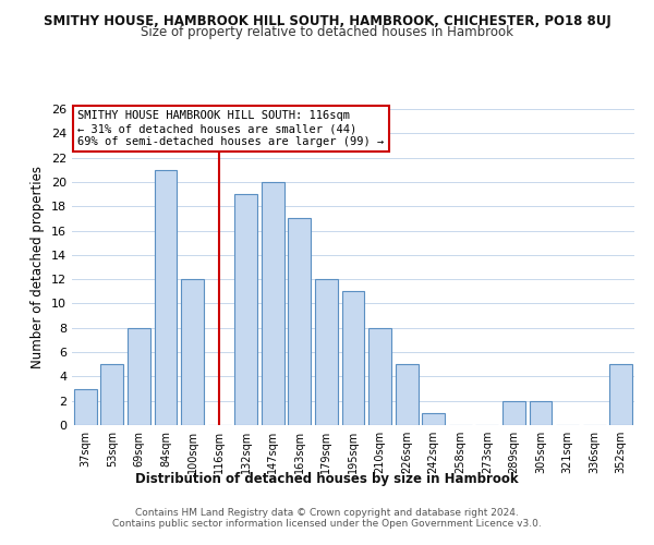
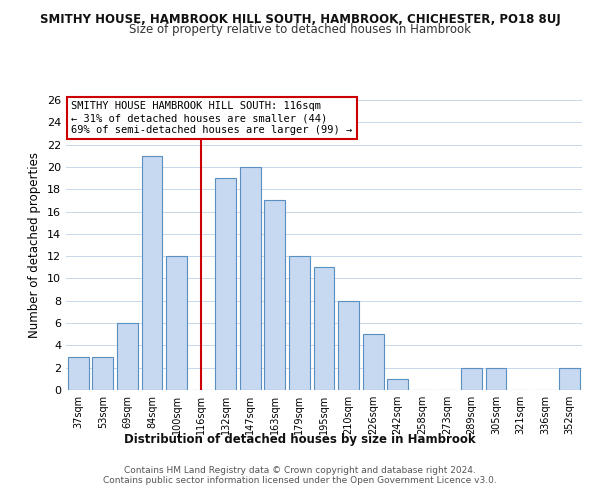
53sqm: 5 -> 3
69sqm: 8 -> 6
352sqm: 5 -> 2
